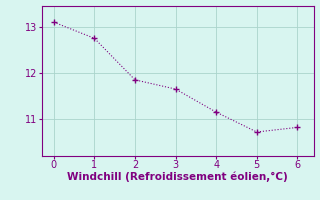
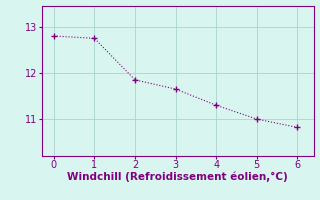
0: 13.10 -> 12.80
4: 11.15 -> 11.30
5: 10.72 -> 11.00
